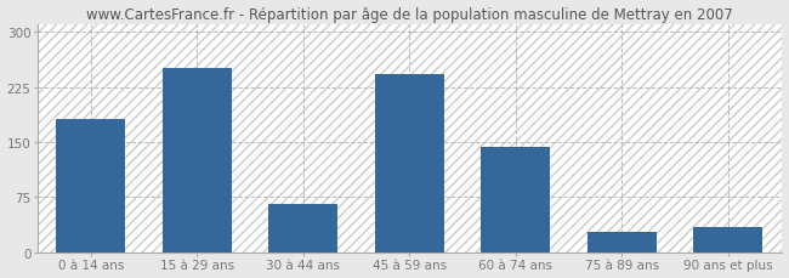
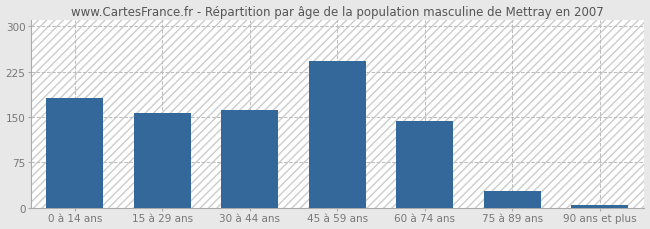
15 à 29 ans: 250 -> 157
30 à 44 ans: 66 -> 162
90 ans et plus: 34 -> 5
